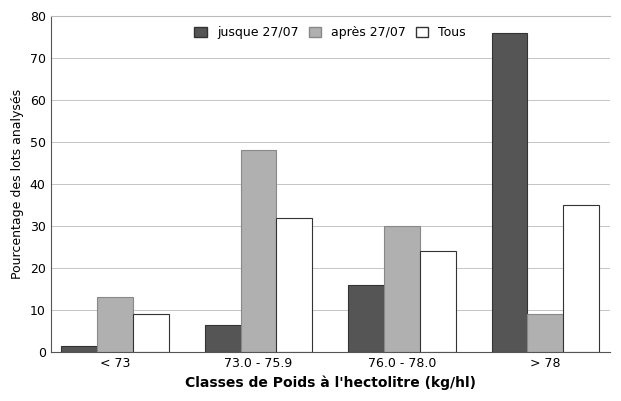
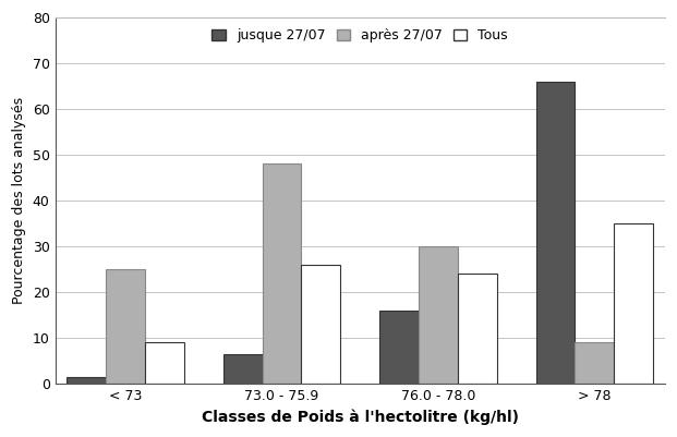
après 27/07/< 73: 13 -> 25
Tous/73.0 - 75.9: 32 -> 26
jusque 27/07/> 78: 76.0 -> 66.0
